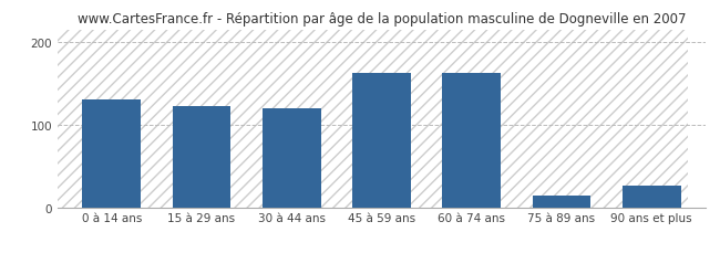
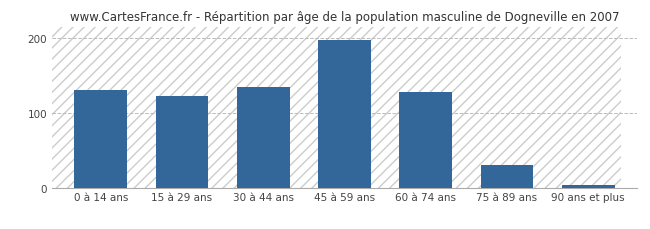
30 à 44 ans: 120 -> 135
45 à 59 ans: 162 -> 197
60 à 74 ans: 162 -> 128
75 à 89 ans: 14 -> 30
90 ans et plus: 26 -> 3
